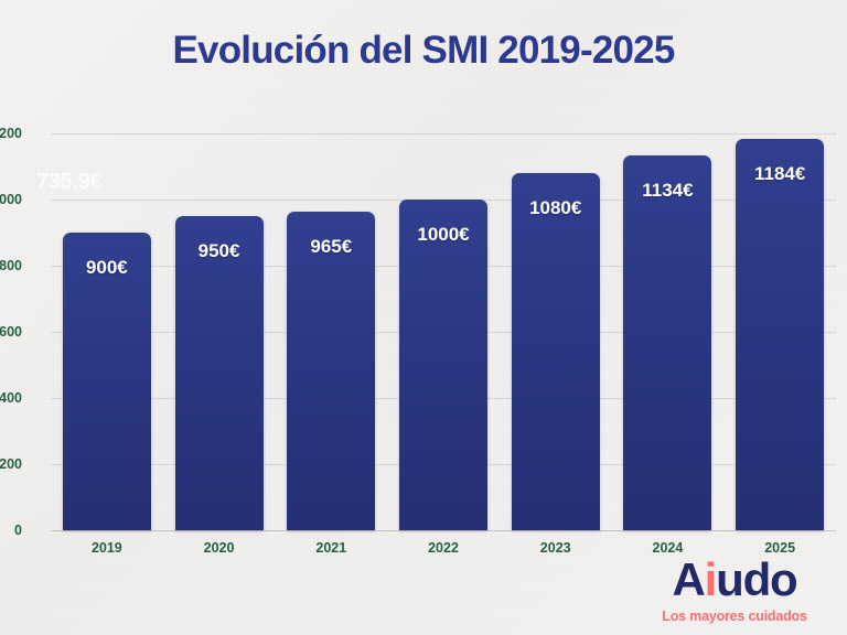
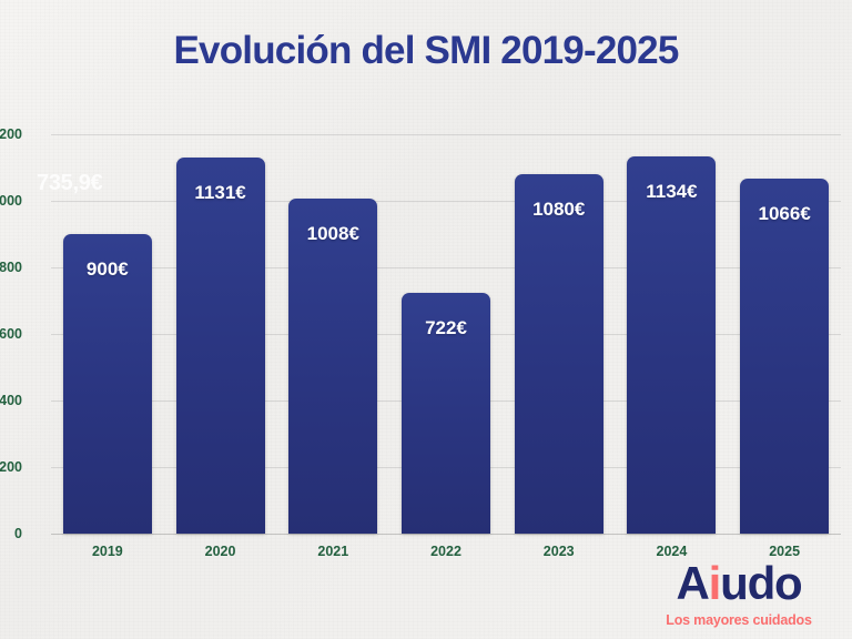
2020: 950 -> 1131
2021: 965 -> 1008
2022: 1000 -> 722
2025: 1184 -> 1066
